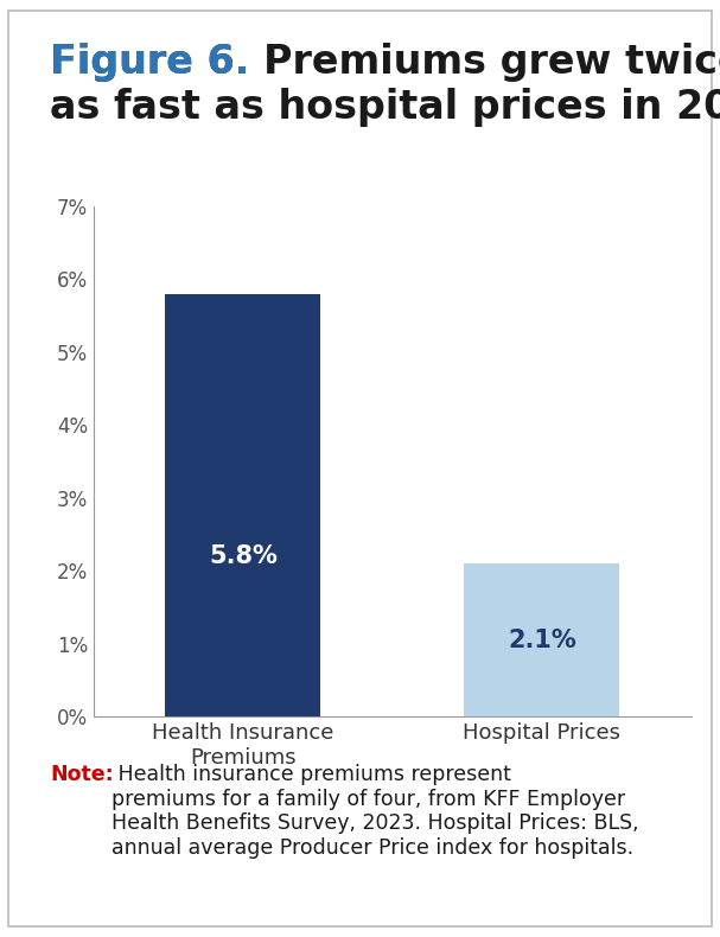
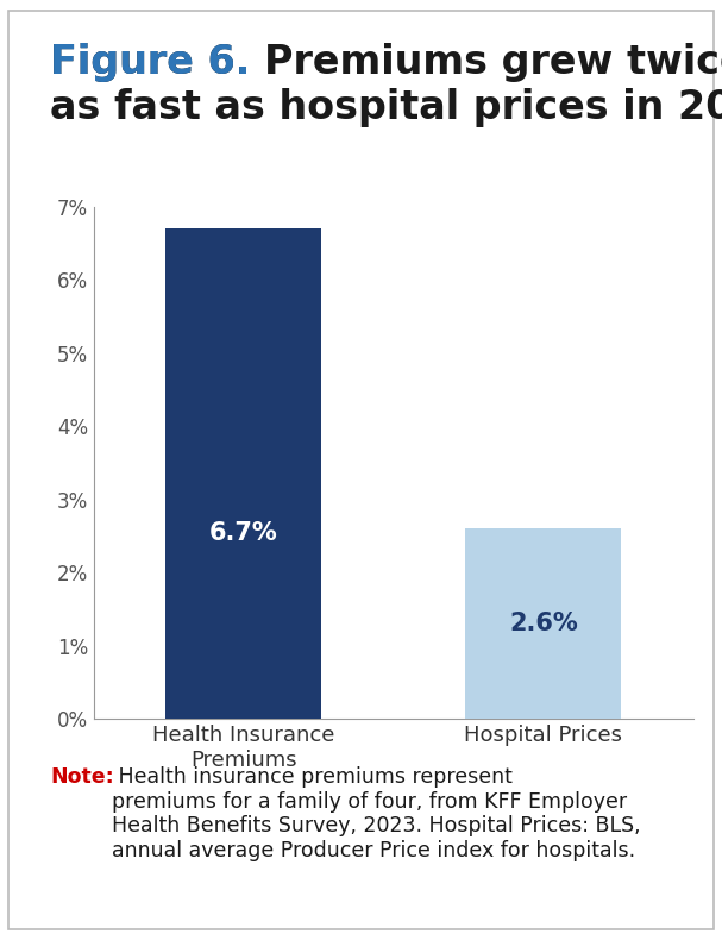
Health Insurance Premiums: 5.8% -> 6.7%
Hospital Prices: 2.1% -> 2.6%
